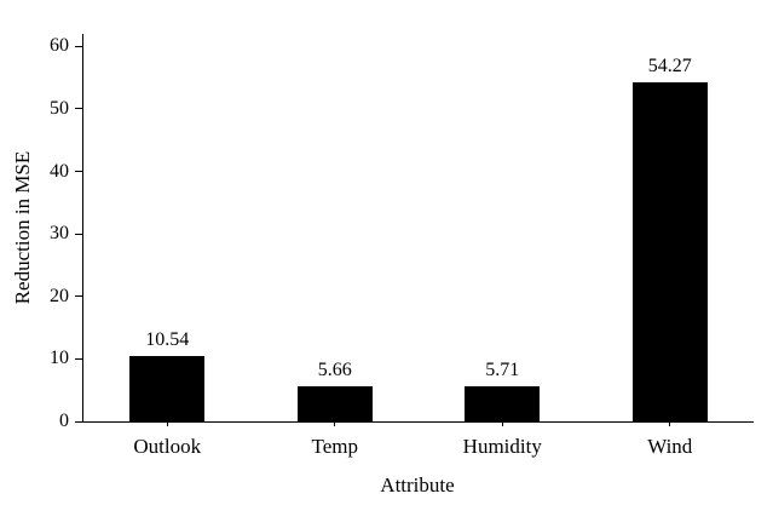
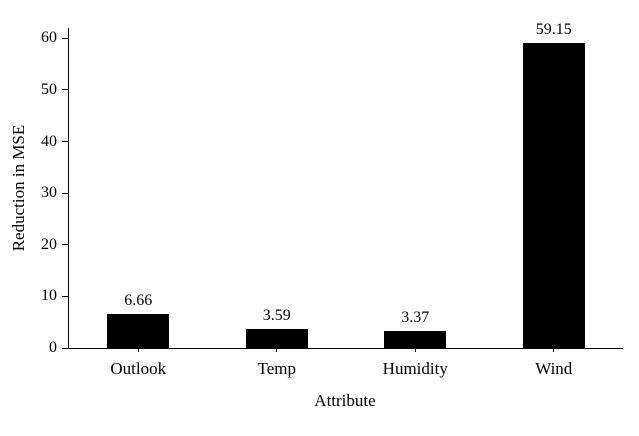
Outlook: 10.54 -> 6.66
Temp: 5.66 -> 3.59
Humidity: 5.71 -> 3.37
Wind: 54.27 -> 59.15
